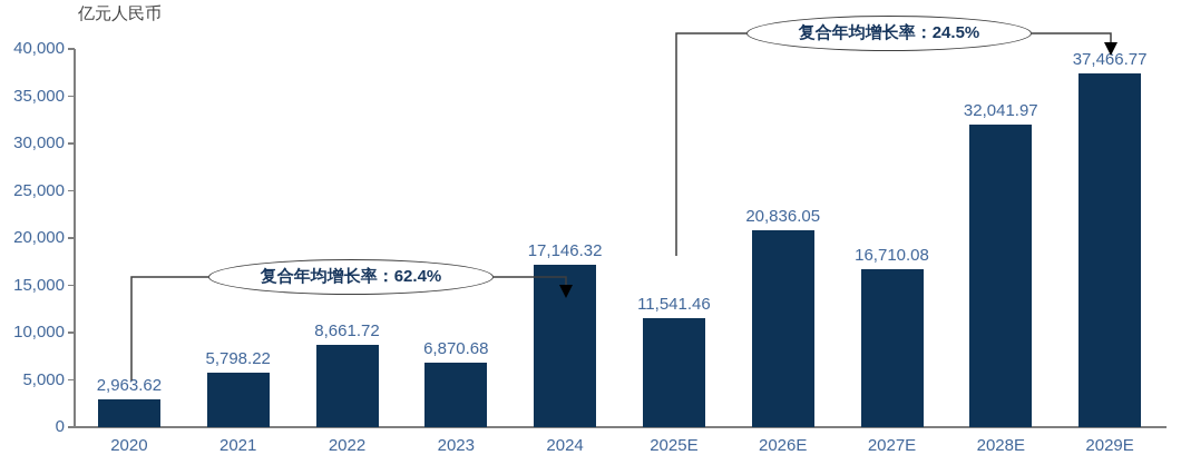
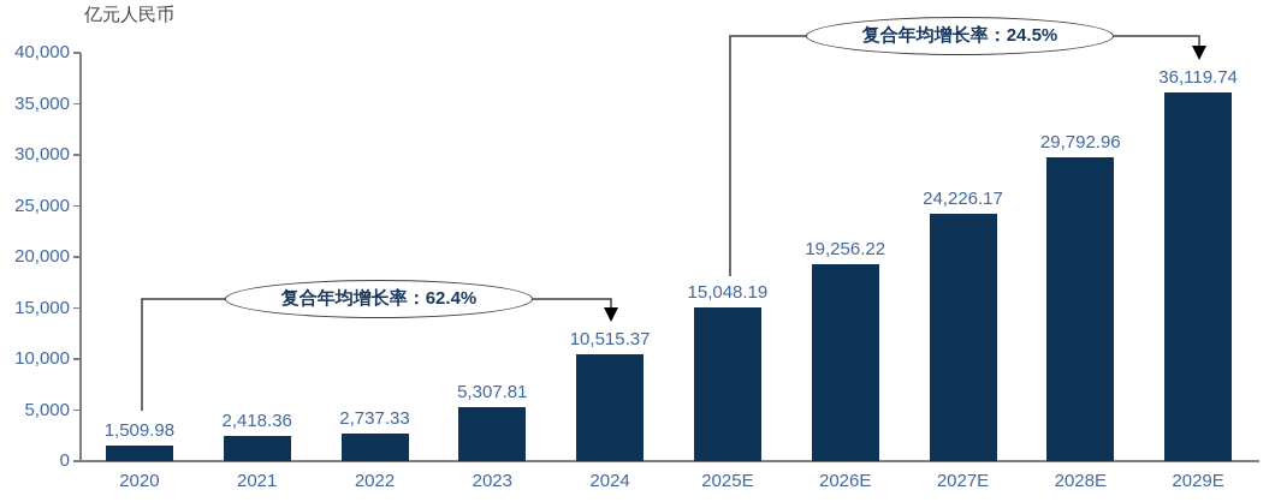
2020: 2,963.62 -> 1,509.98
2021: 5,798.22 -> 2,418.36
2022: 8,661.72 -> 2,737.33
2023: 6,870.68 -> 5,307.81
2024: 17,146.32 -> 10,515.37
2025E: 11,541.46 -> 15,048.19
2026E: 20,836.05 -> 19,256.22
2027E: 16,710.08 -> 24,226.17
2028E: 32,041.97 -> 29,792.96
2029E: 37,466.77 -> 36,119.74
